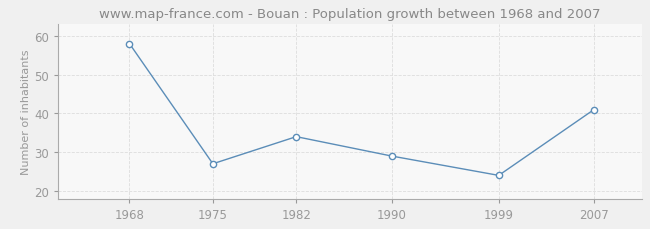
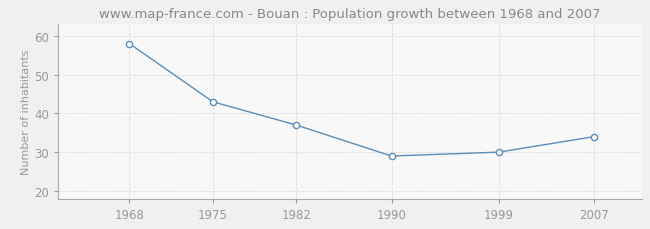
1975: 27 -> 43
1982: 34 -> 37
1999: 24 -> 30
2007: 41 -> 34
